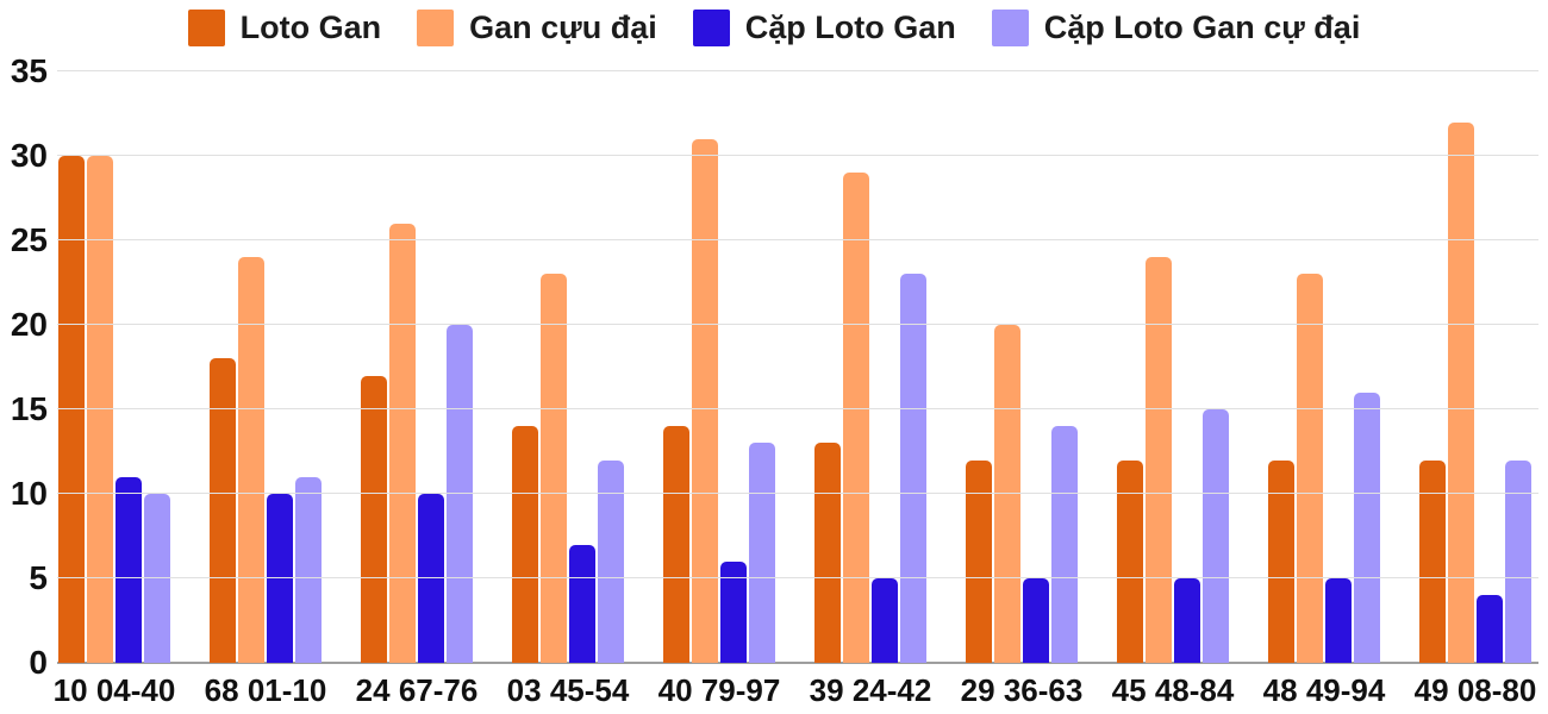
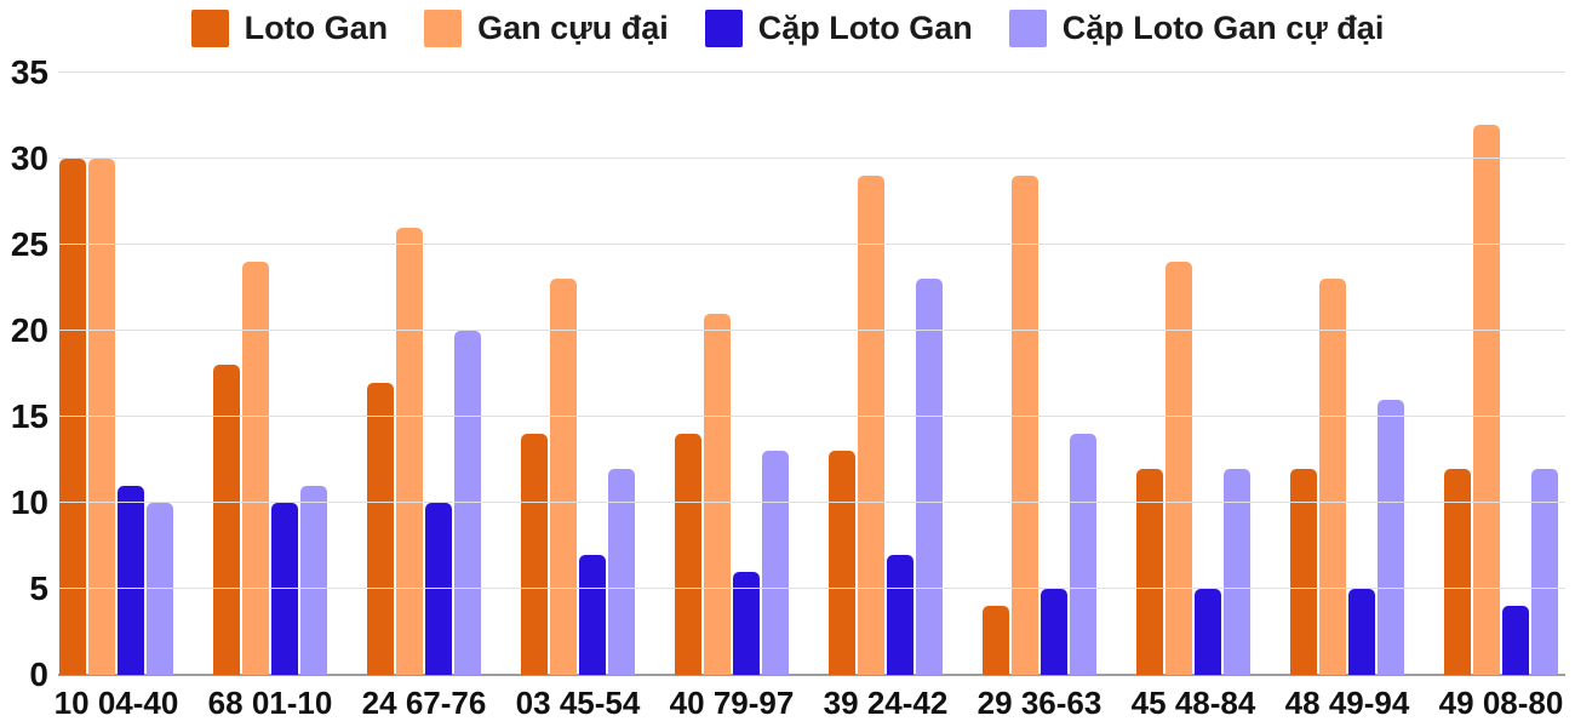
Gan cựu đại/40 79-97: 31 -> 21
Cặp Loto Gan/39 24-42: 5 -> 7
Loto Gan/29 36-63: 12 -> 4
Gan cựu đại/29 36-63: 20 -> 29
Cặp Loto Gan cự đại/45 48-84: 15 -> 12
